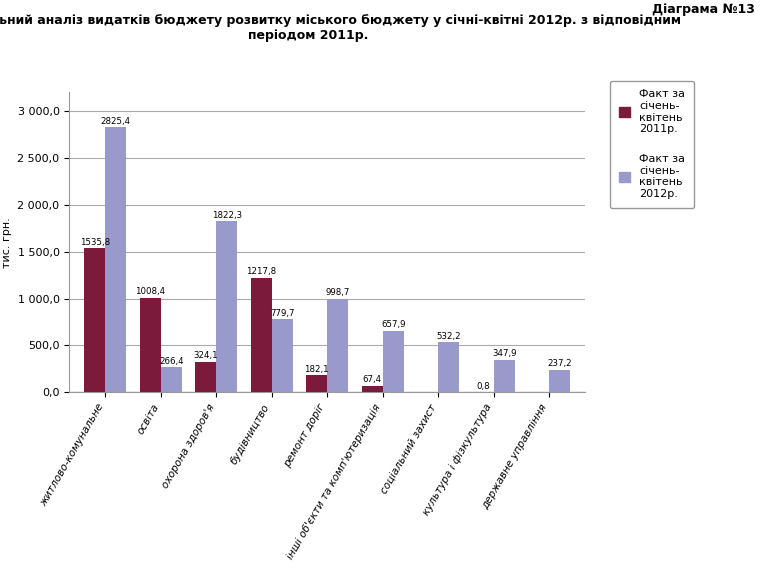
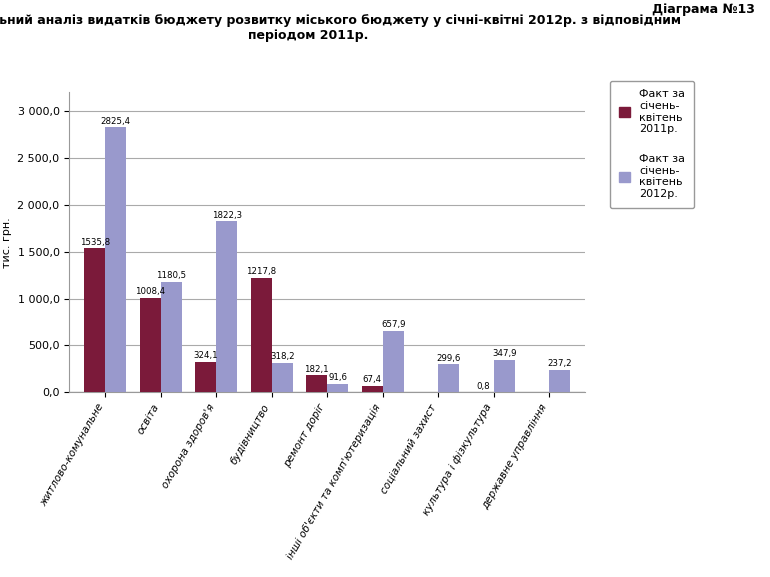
Факт за січень- квітень 2012р./освіта: 266,4 -> 1180,5
Факт за січень- квітень 2012р./будівництво: 779,7 -> 318,2
Факт за січень- квітень 2012р./ремонт доріг: 998,7 -> 91,6
Факт за січень- квітень 2012р./соціальний захист: 532,2 -> 299,6
